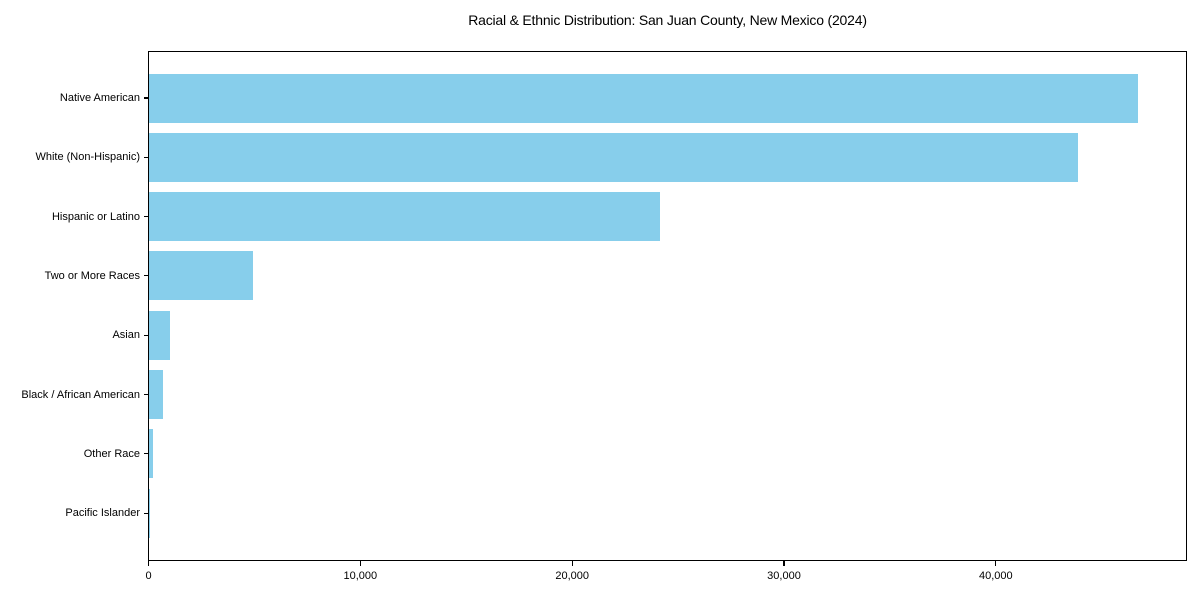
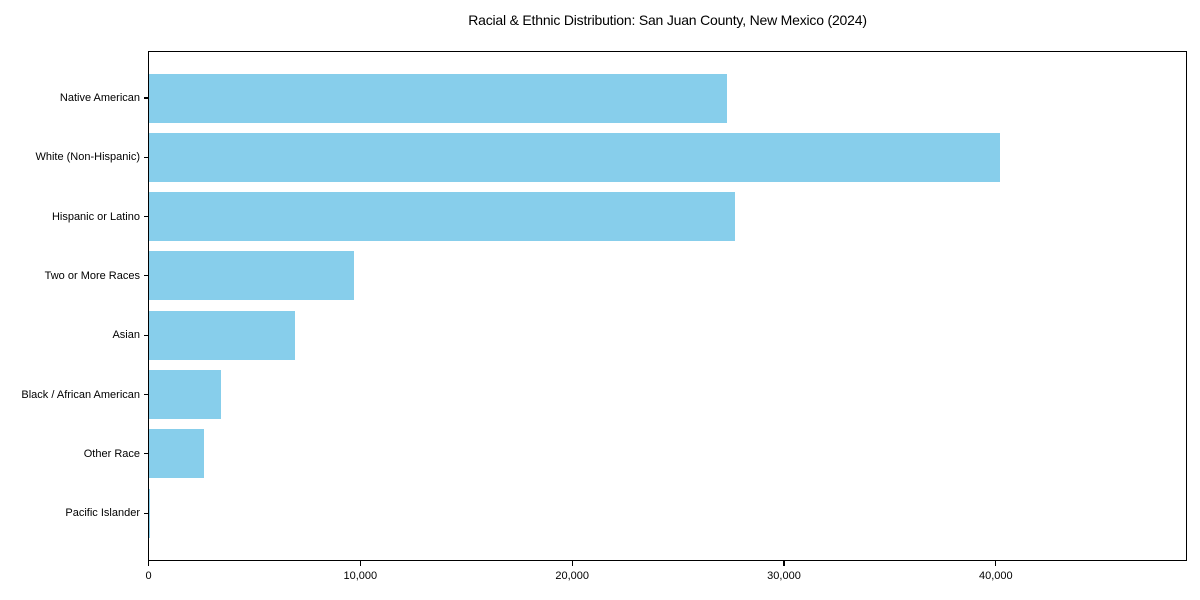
Native American: 46700 -> 27300
White (Non-Hispanic): 43900 -> 40200
Hispanic or Latino: 24200 -> 27700
Two or More Races: 5000 -> 9700
Asian: 1000 -> 6900
Black / African American: 700 -> 3400
Other Race: 200 -> 2600
